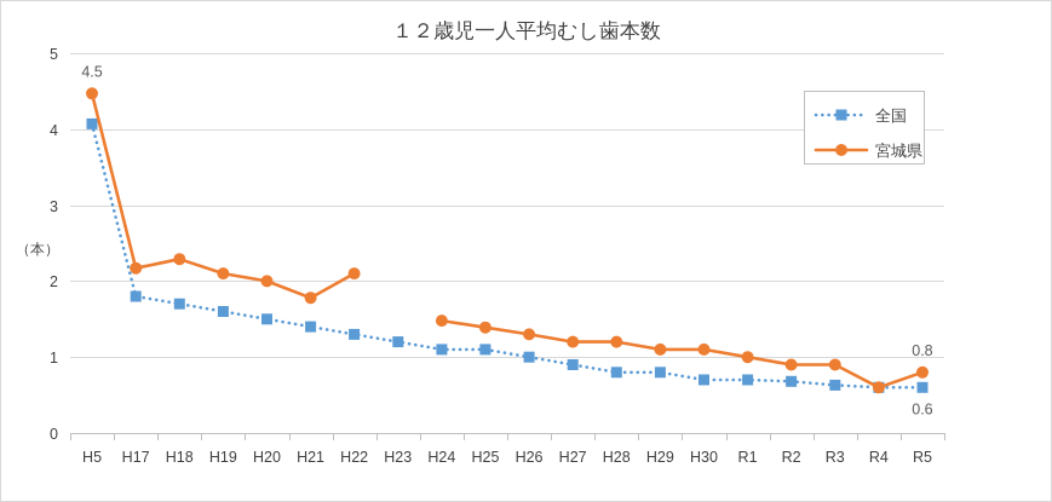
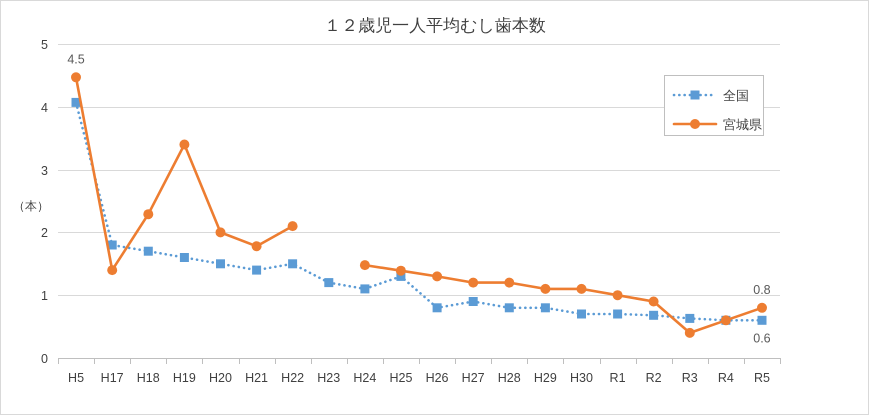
宮城県/H17: 2.2 -> 1.4
宮城県/H19: 2.1 -> 3.4
全国/H22: 1.3 -> 1.5
全国/H25: 1.1 -> 1.3
全国/H26: 1.0 -> 0.8
宮城県/R3: 0.9 -> 0.4
